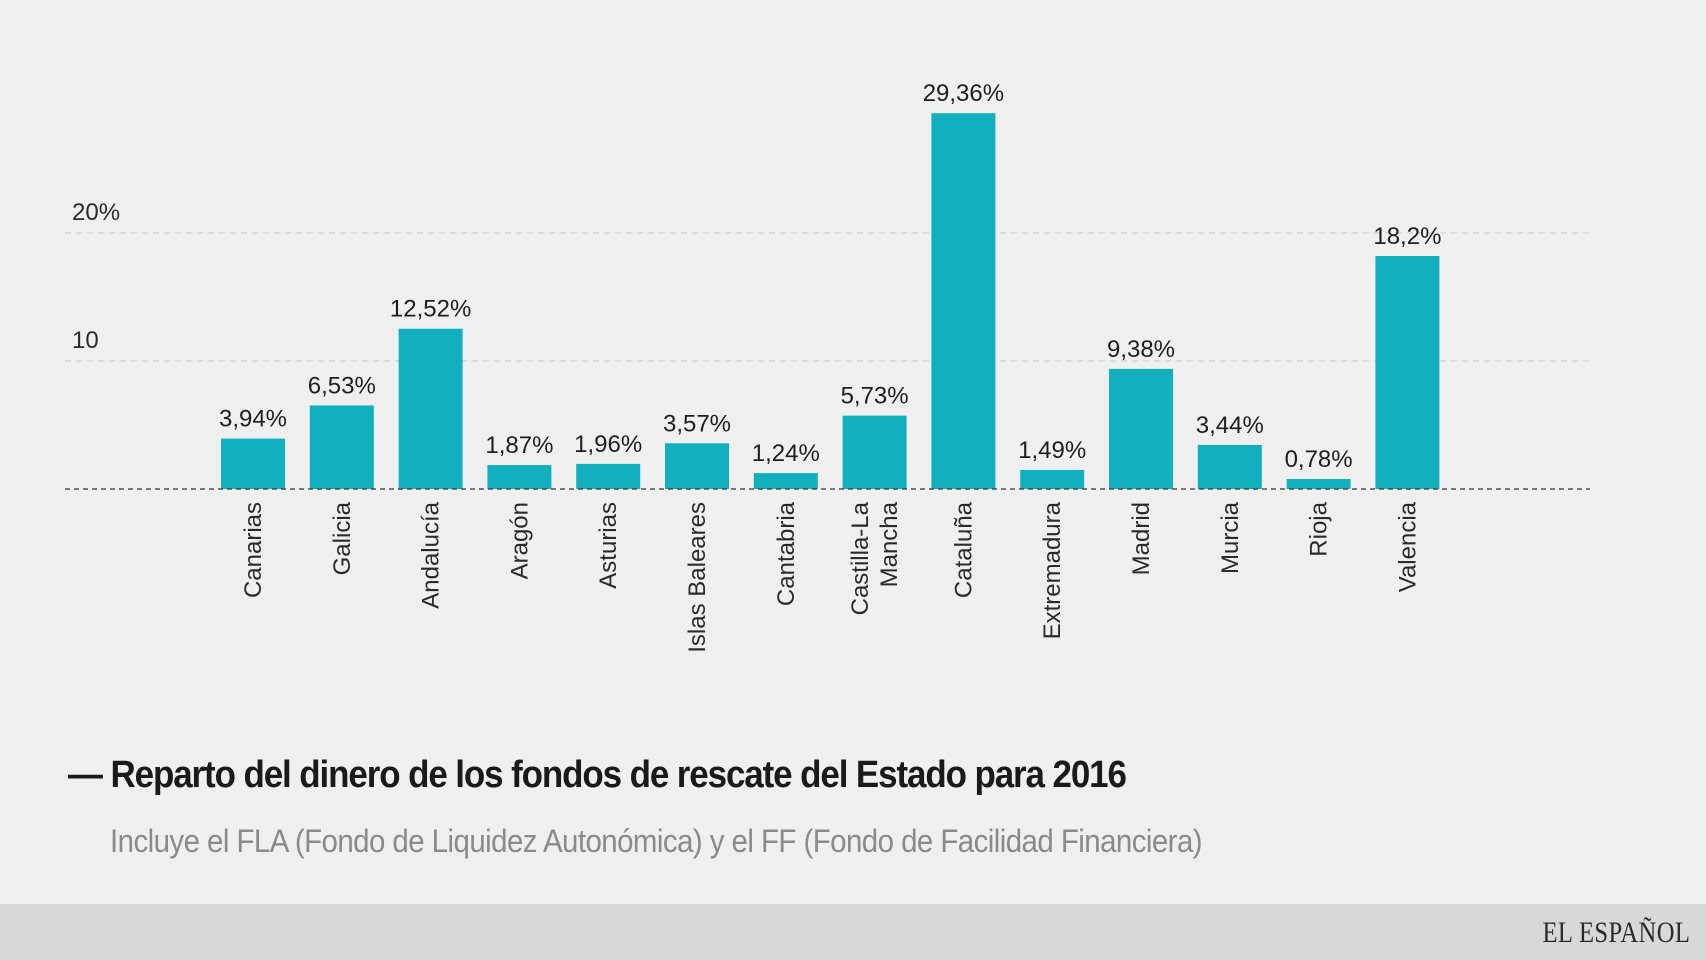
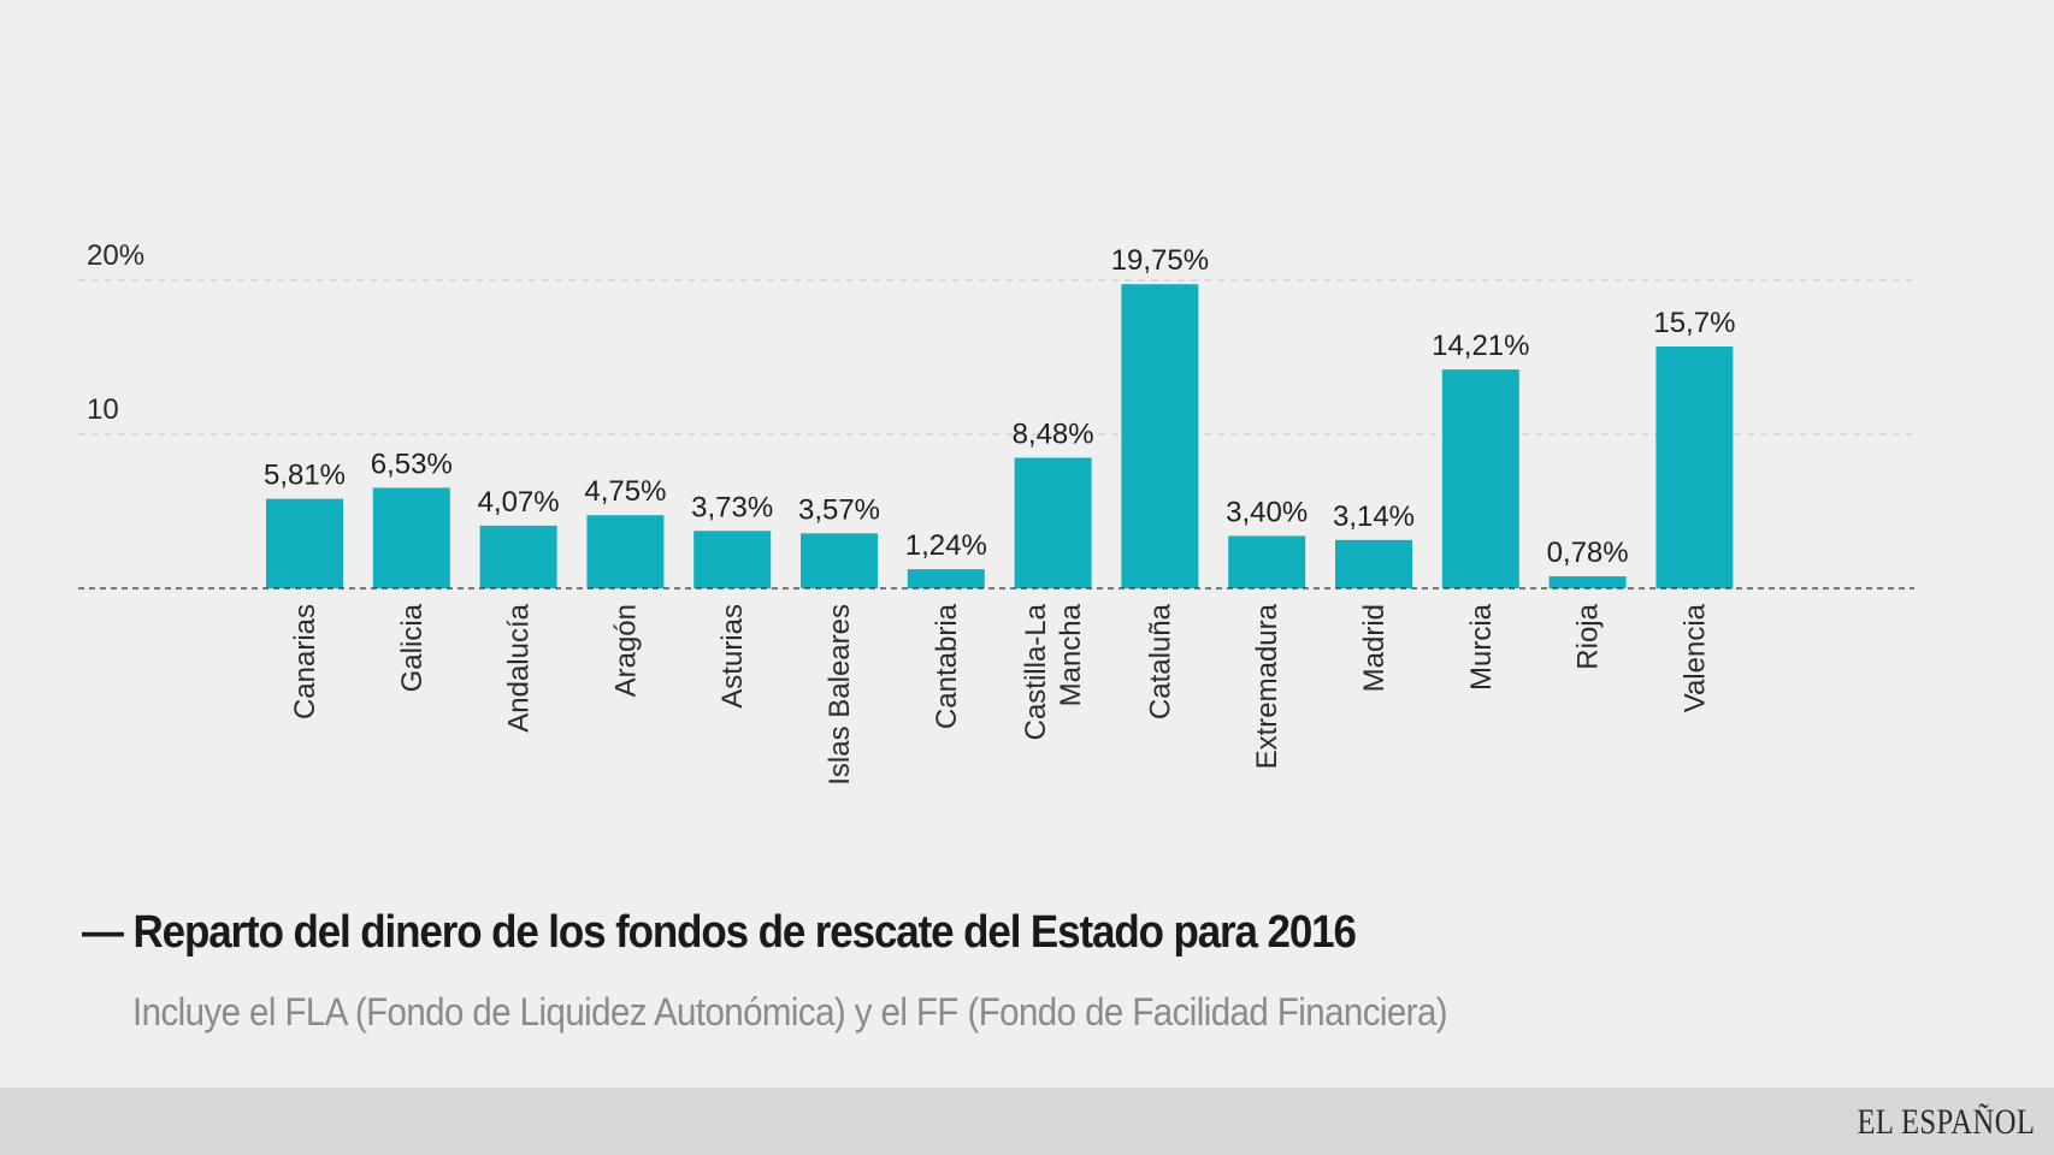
Canarias: 3,94% -> 5,81%
Andalucía: 12,52% -> 4,07%
Aragón: 1,87% -> 4,75%
Asturias: 1,96% -> 3,73%
Castilla-La Mancha: 5,73% -> 8,48%
Cataluña: 29,36% -> 19,75%
Extremadura: 1,49% -> 3,40%
Madrid: 9,38% -> 3,14%
Murcia: 3,44% -> 14,21%
Valencia: 18,2% -> 15,7%
